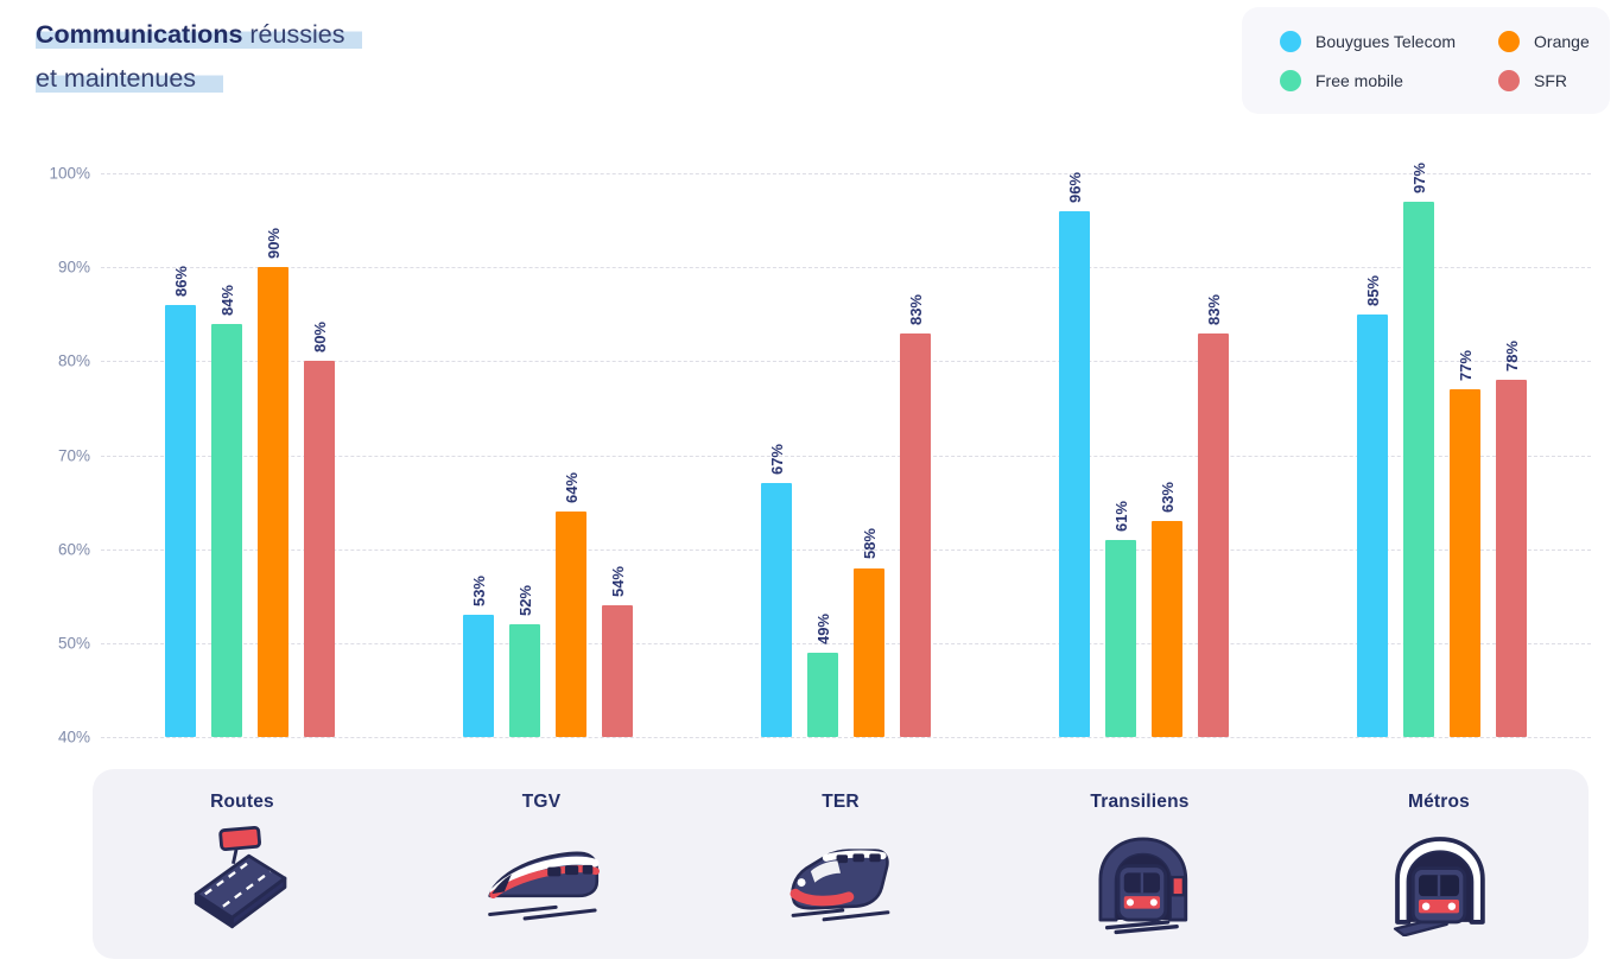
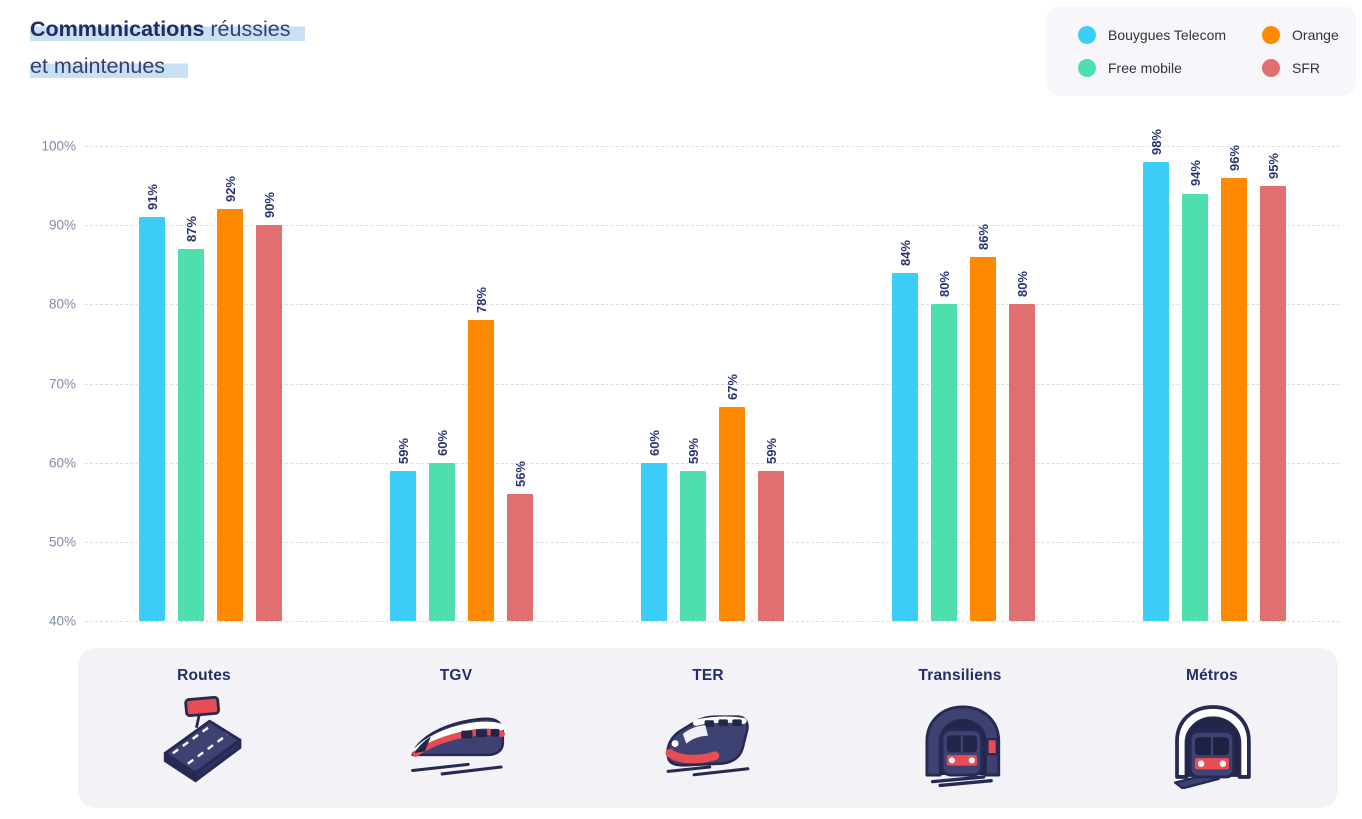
Bouygues Telecom/Routes: 86% -> 91%
Free mobile/Routes: 84% -> 87%
Orange/Routes: 90% -> 92%
SFR/Routes: 80% -> 90%
Bouygues Telecom/TGV: 53% -> 59%
Free mobile/TGV: 52% -> 60%
Orange/TGV: 64% -> 78%
SFR/TGV: 54% -> 56%
Bouygues Telecom/TER: 67% -> 60%
Free mobile/TER: 49% -> 59%
Orange/TER: 58% -> 67%
SFR/TER: 83% -> 59%
Bouygues Telecom/Transiliens: 96% -> 84%
Free mobile/Transiliens: 61% -> 80%
Orange/Transiliens: 63% -> 86%
SFR/Transiliens: 83% -> 80%
Bouygues Telecom/Métros: 85% -> 98%
Free mobile/Métros: 97% -> 94%
Orange/Métros: 77% -> 96%
SFR/Métros: 78% -> 95%
